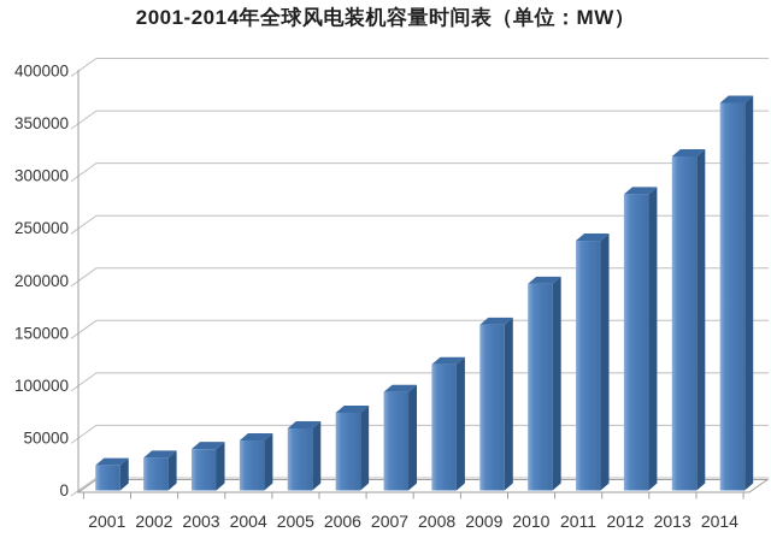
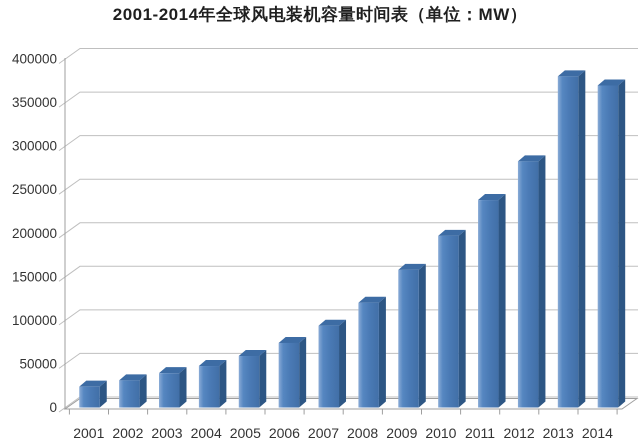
2013: 320000 -> 380000
